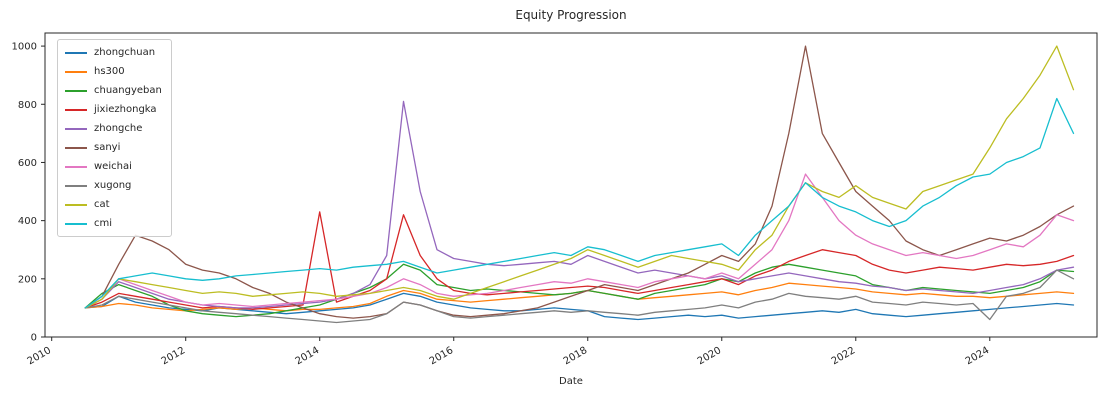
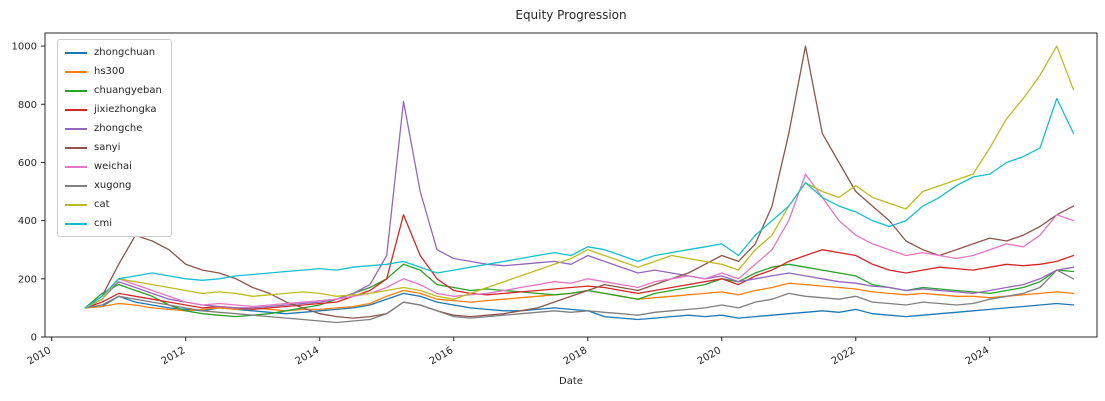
jixiezhongka/2014: 430 -> 120
xugong/2024: 60 -> 130
